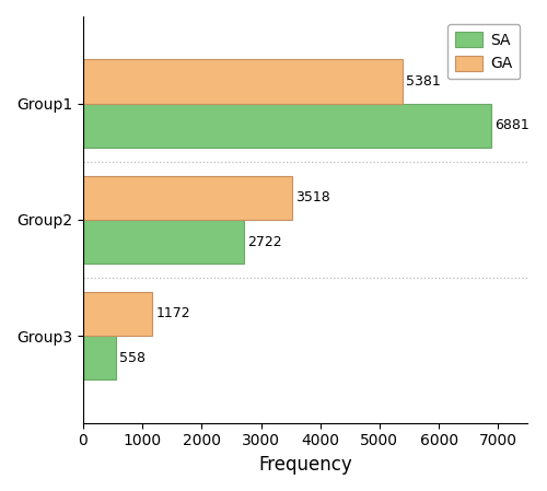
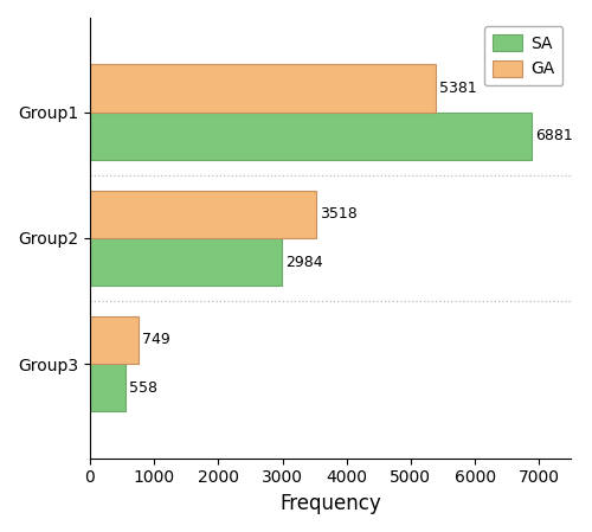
SA/Group2: 2722 -> 2984
GA/Group3: 1172 -> 749
